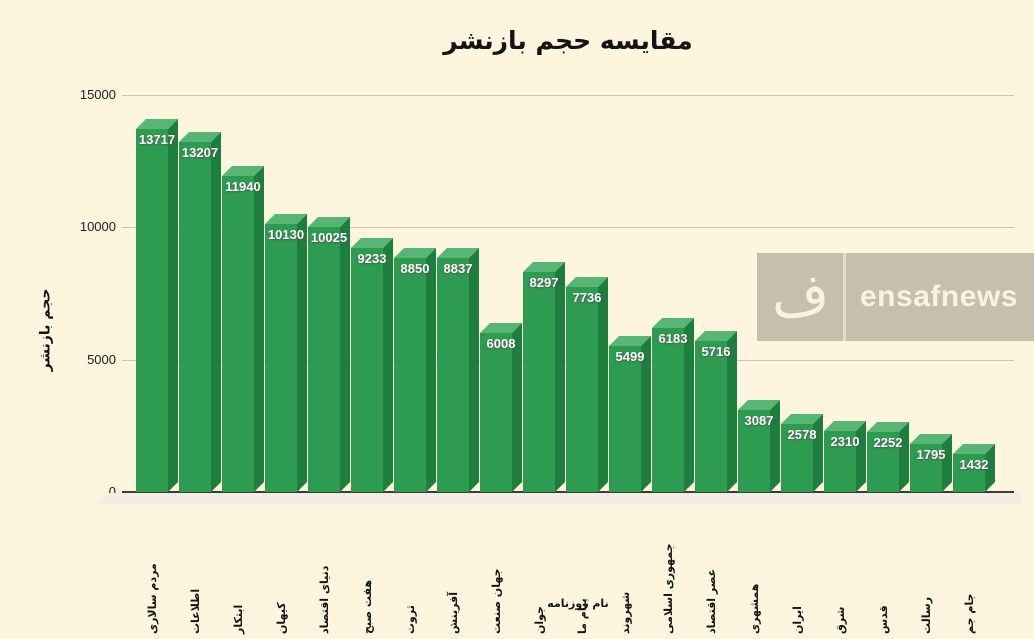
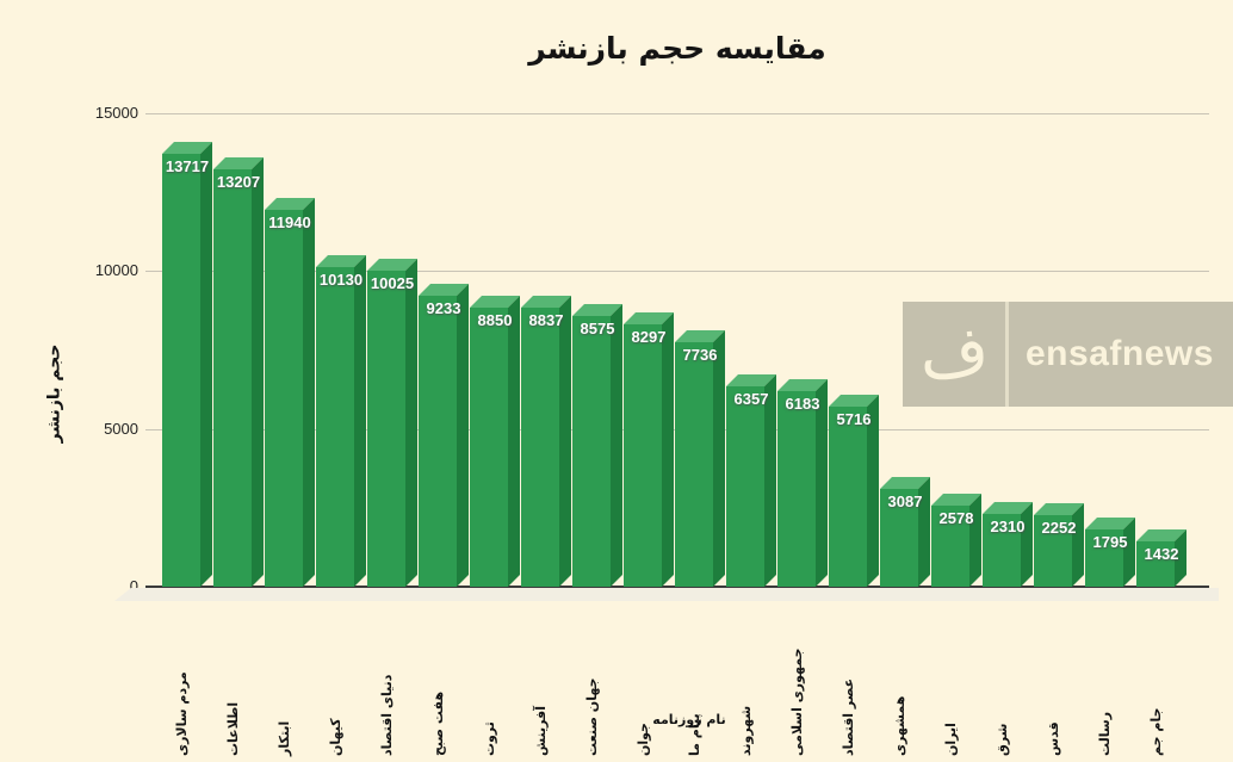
جهان صنعت: 6008 -> 8575
شهروند: 5499 -> 6357
